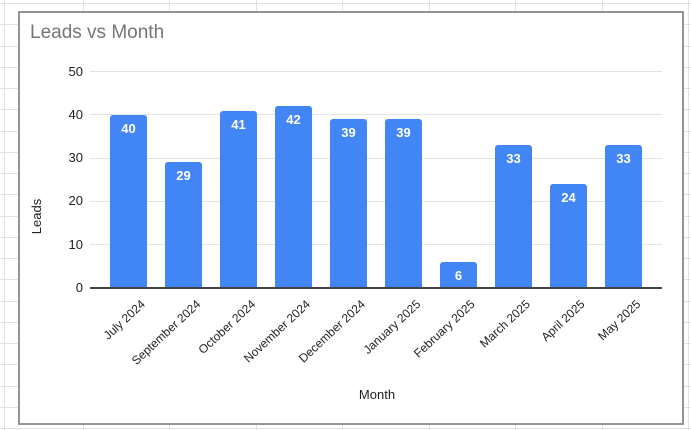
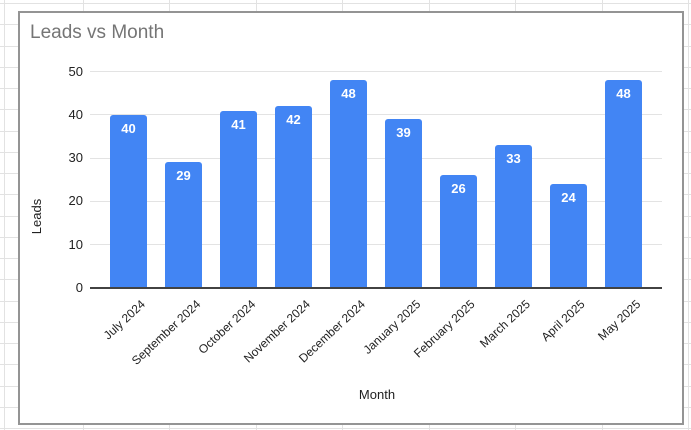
December 2024: 39 -> 48
February 2025: 6 -> 26
May 2025: 33 -> 48
